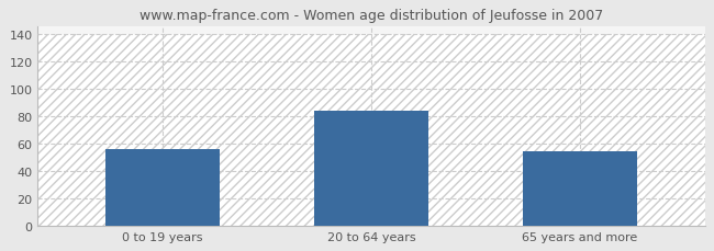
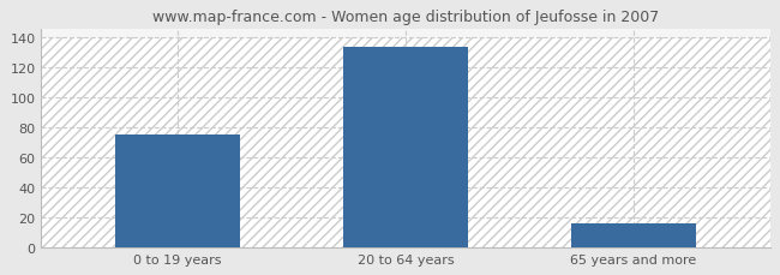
0 to 19 years: 56 -> 75
20 to 64 years: 84 -> 133
65 years and more: 54 -> 16
